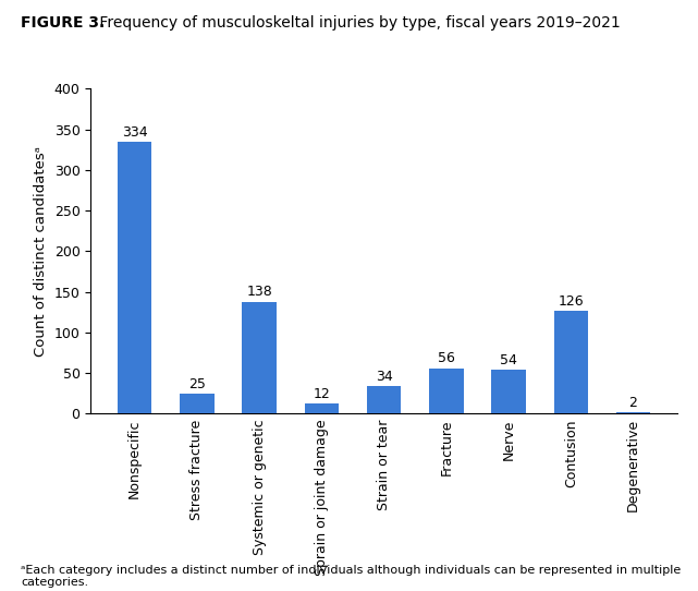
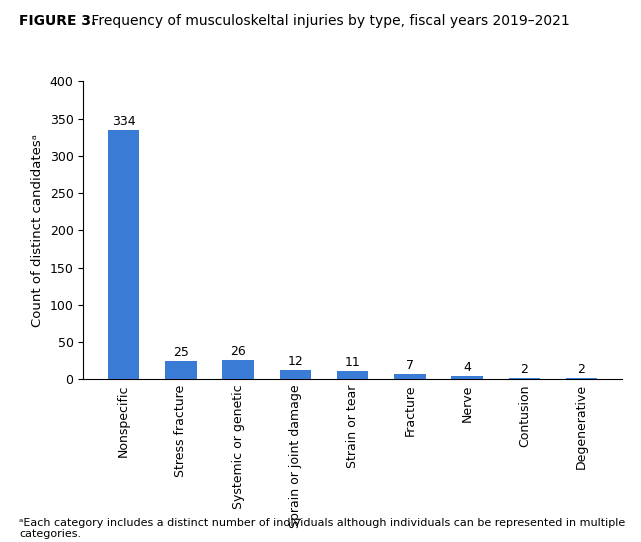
Systemic or genetic: 138 -> 26
Strain or tear: 34 -> 11
Fracture: 56 -> 7
Nerve: 54 -> 4
Contusion: 126 -> 2
